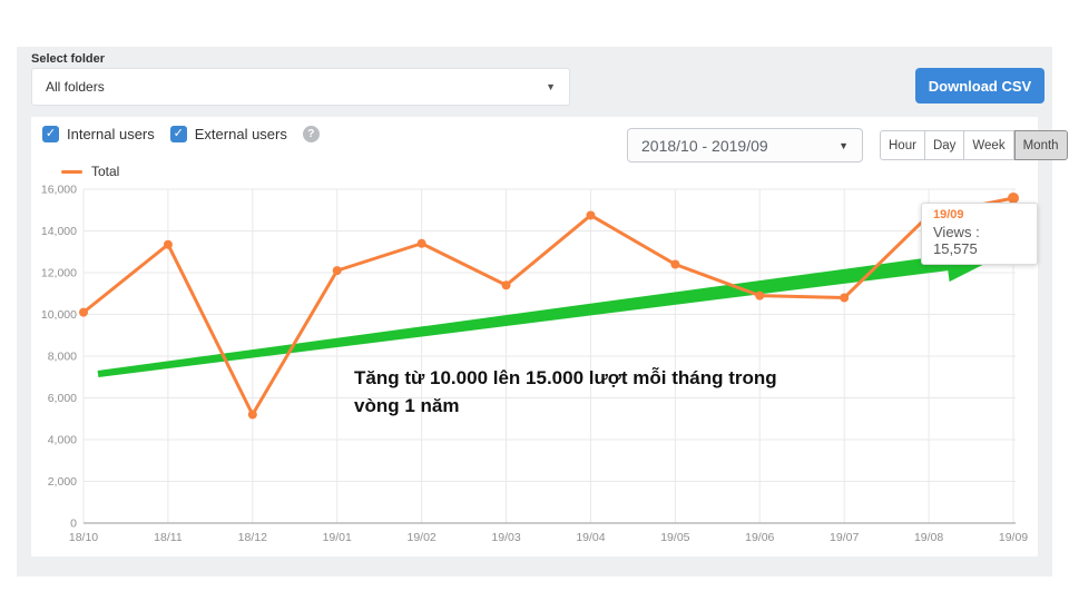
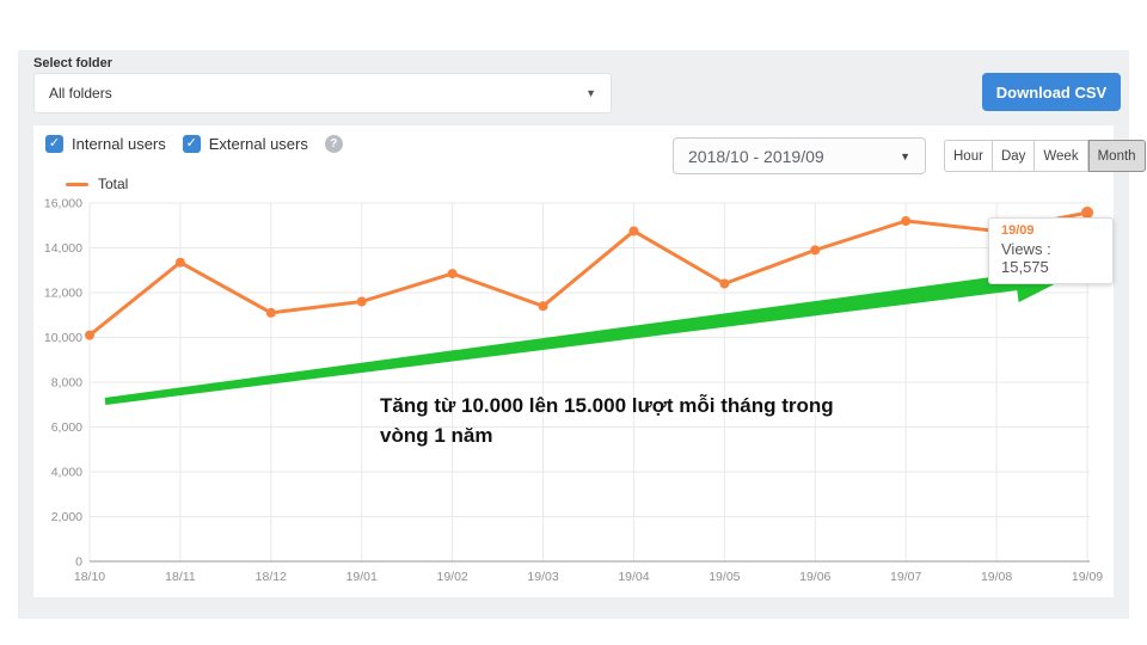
18/12: 5200 -> 11100
19/01: 12100 -> 11600
19/02: 13400 -> 12800
19/06: 10900 -> 13900
19/07: 10800 -> 15200
